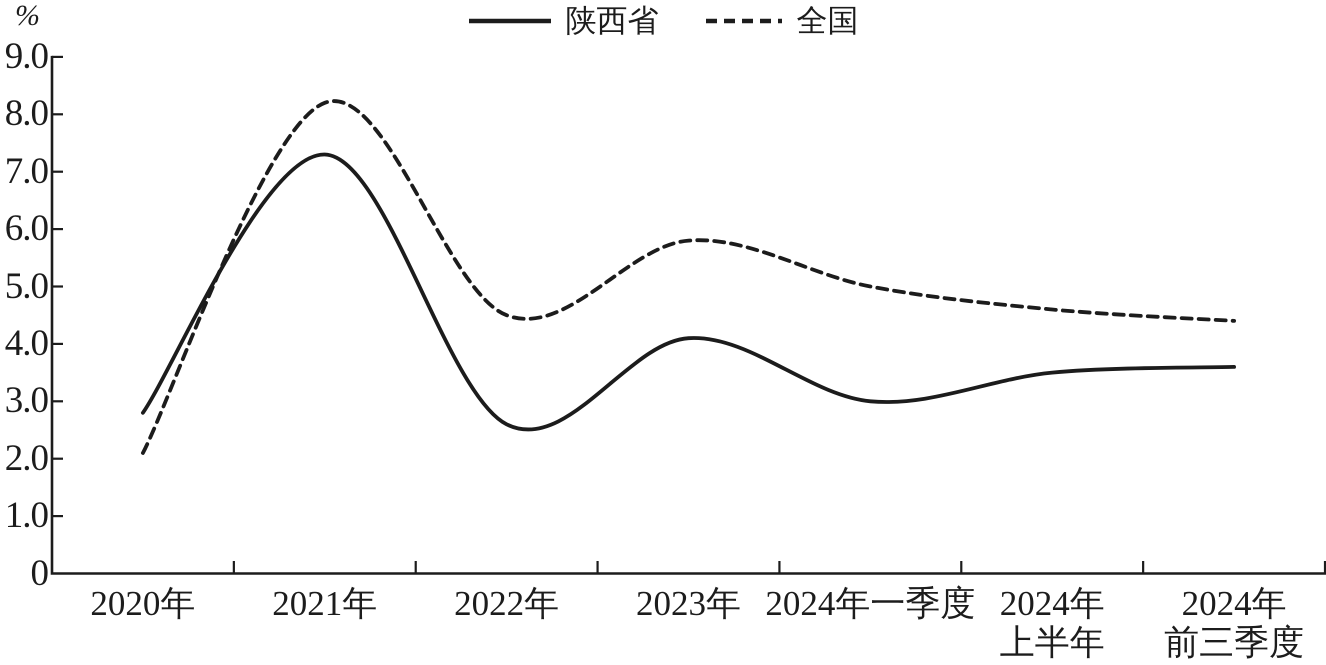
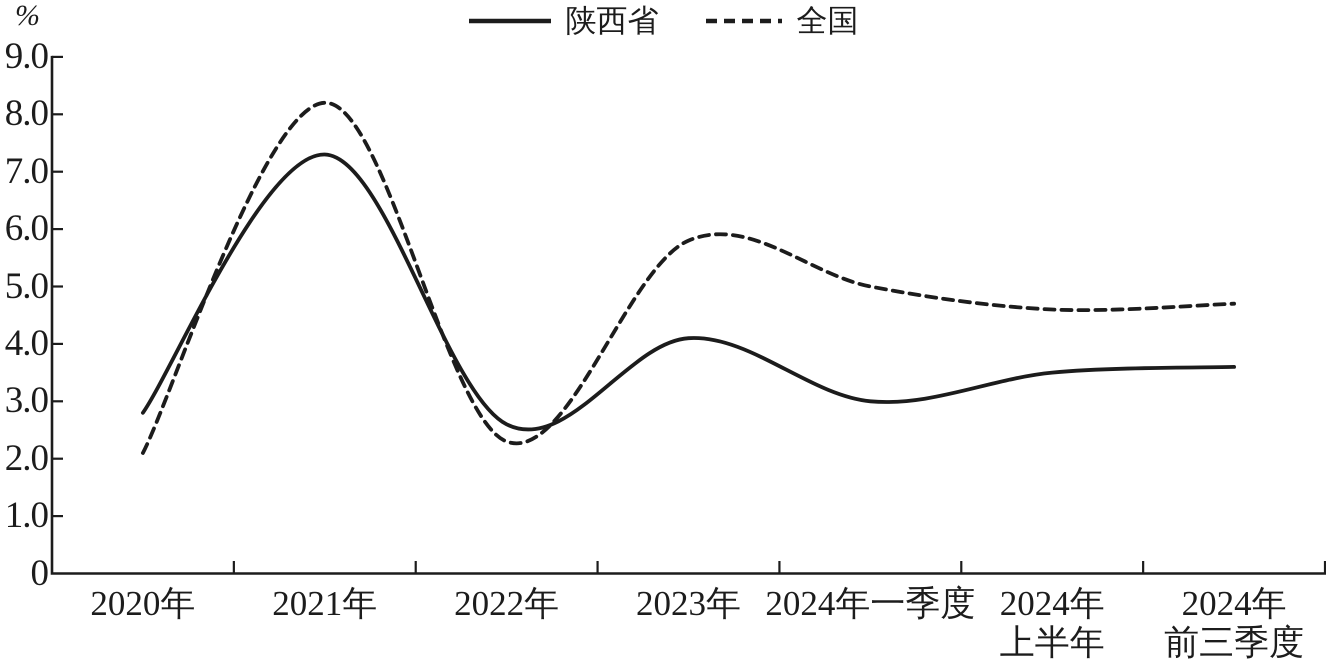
全国/2022年: 4.5 -> 2.3
全国/2024年前三季度: 4.4 -> 4.7
